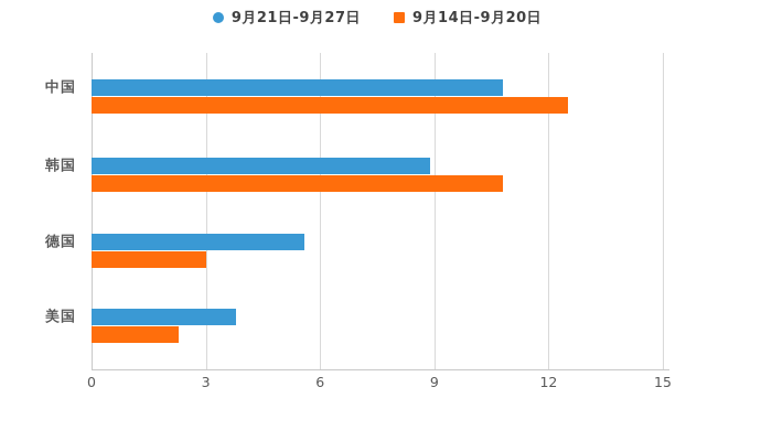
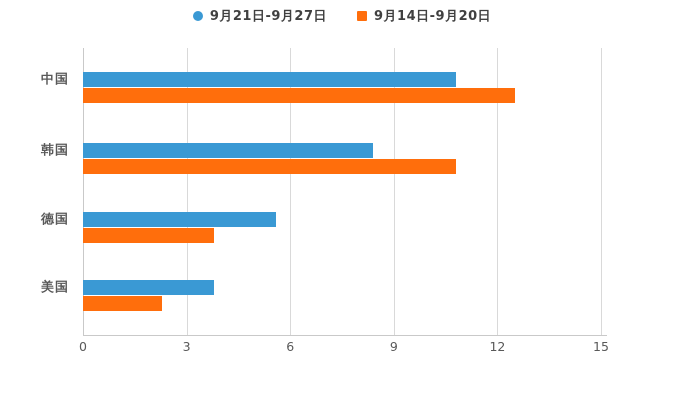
9月21日-9月27日/韩国: 8.9 -> 8.4
9月14日-9月20日/德国: 3.0 -> 3.8
